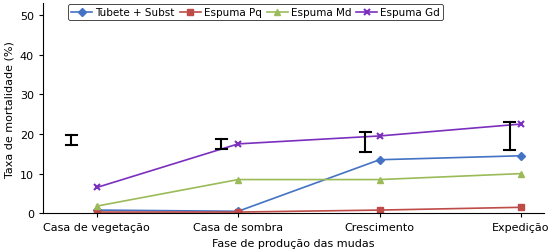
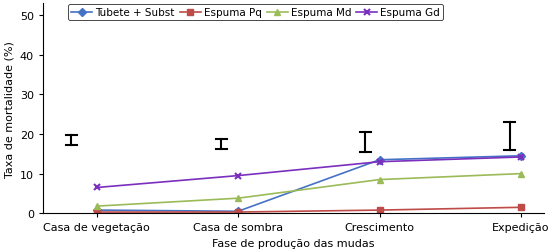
Espuma Md/Casa de sombra: 8.5 -> 3.8
Espuma Gd/Casa de sombra: 17.5 -> 9.5
Espuma Gd/Crescimento: 19.5 -> 13.0
Espuma Gd/Expedição: 22.5 -> 14.2
